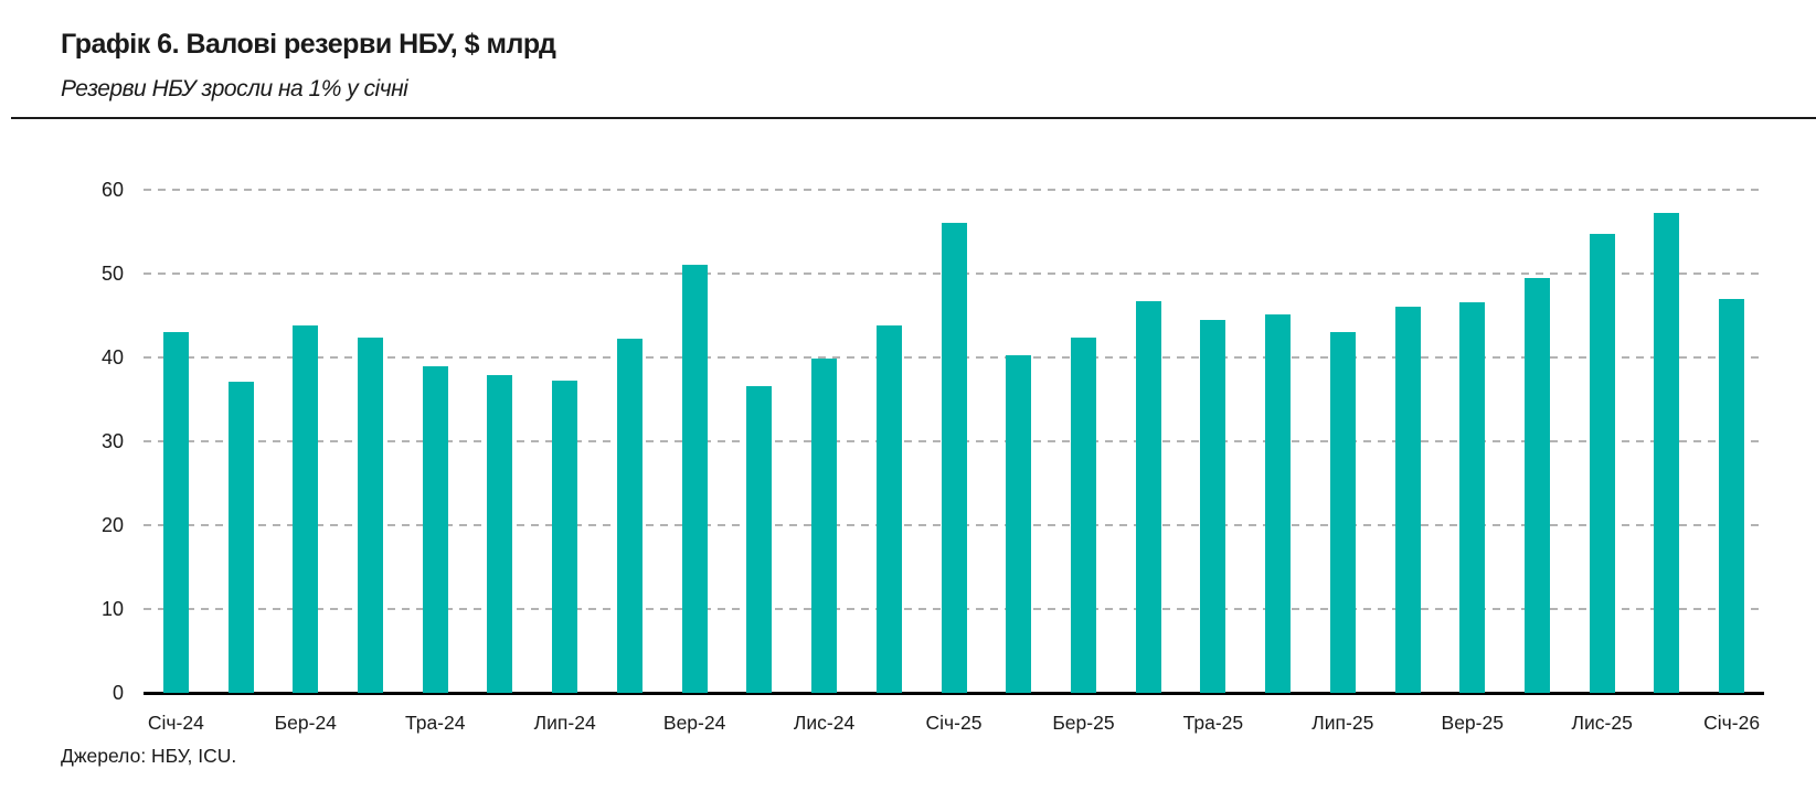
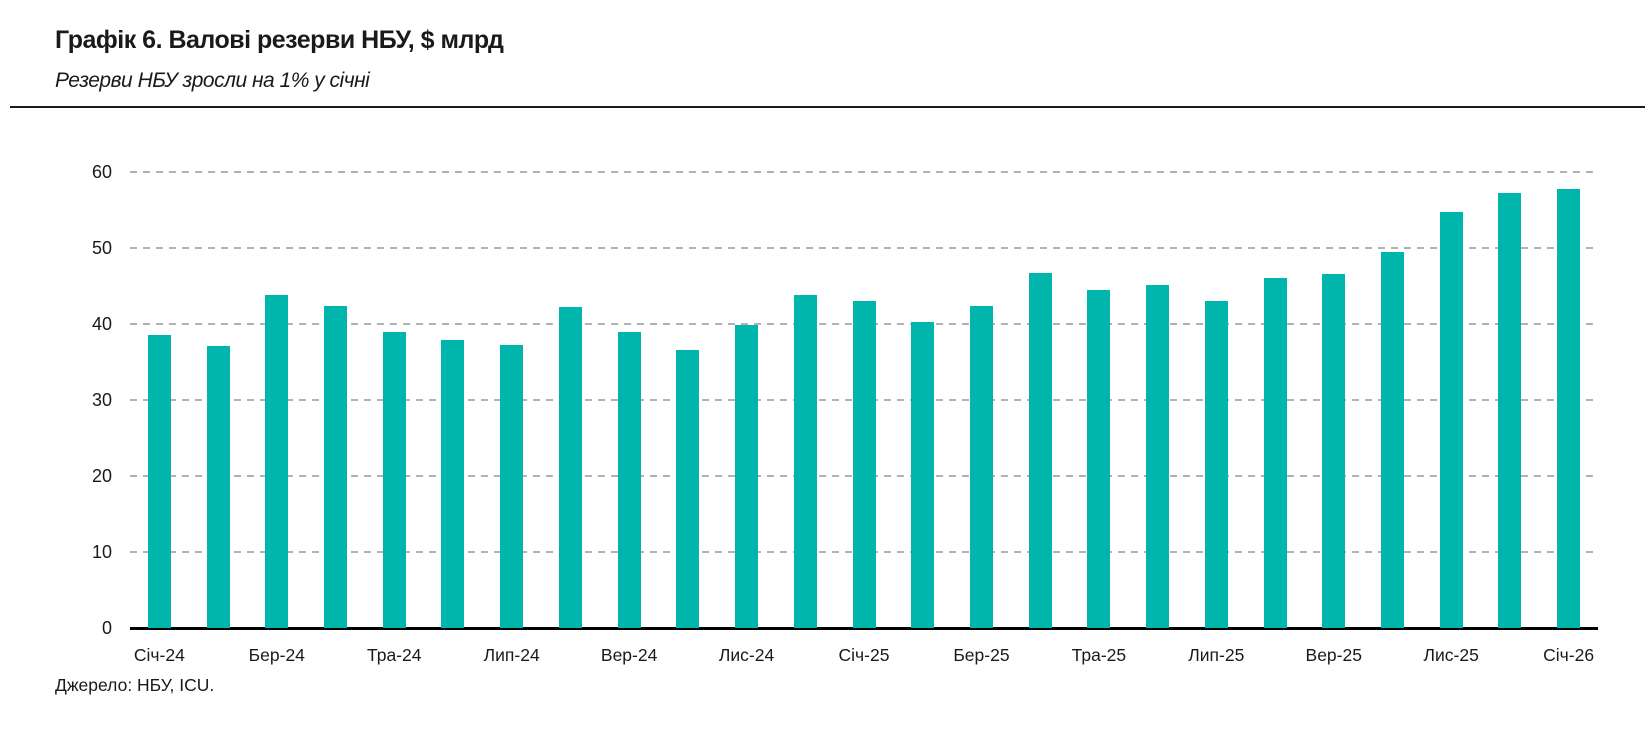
Січ-24: 43 -> 38
Вер-24: 51 -> 39
Січ-25: 56 -> 43
Січ-26: 47 -> 58
